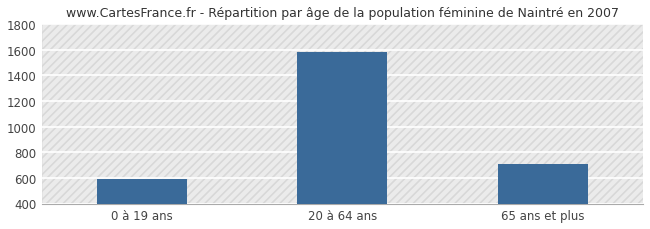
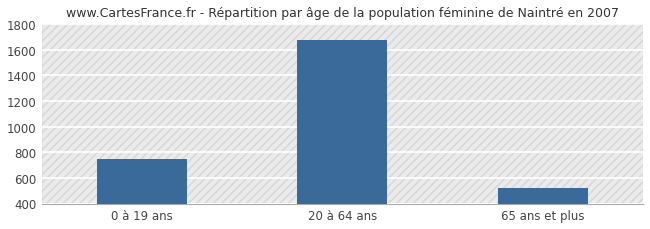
0 à 19 ans: 590 -> 750
20 à 64 ans: 1580 -> 1680
65 ans et plus: 710 -> 520
